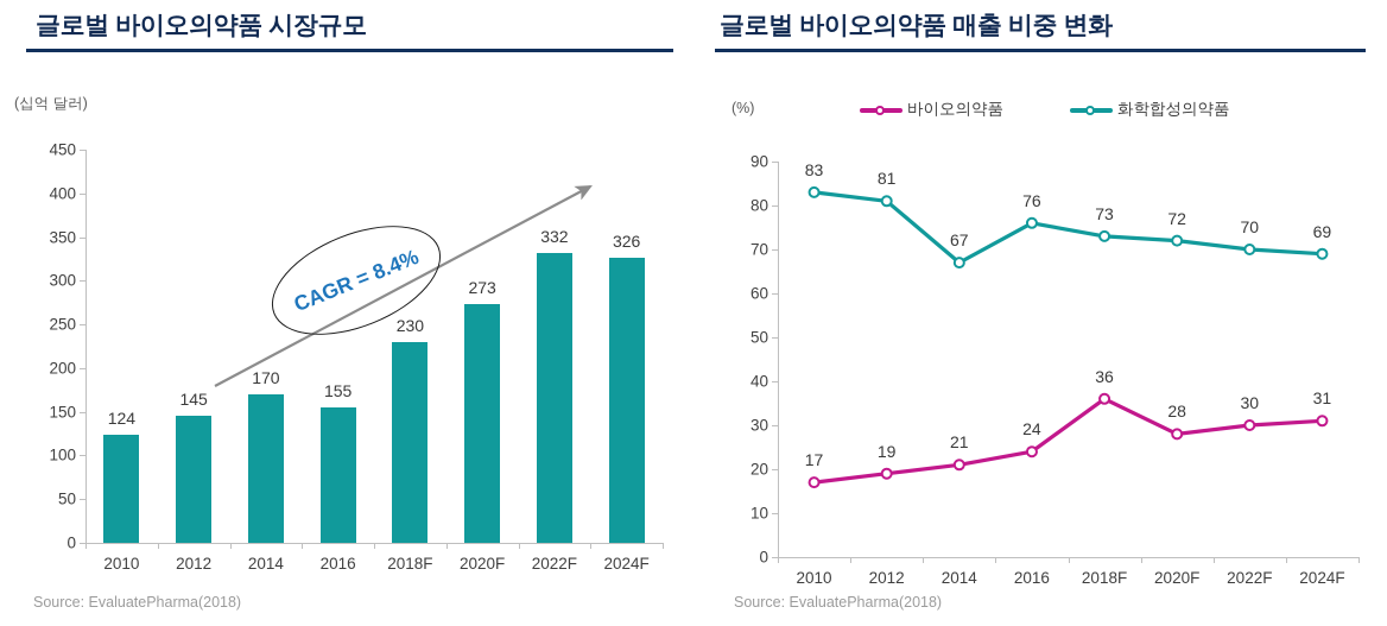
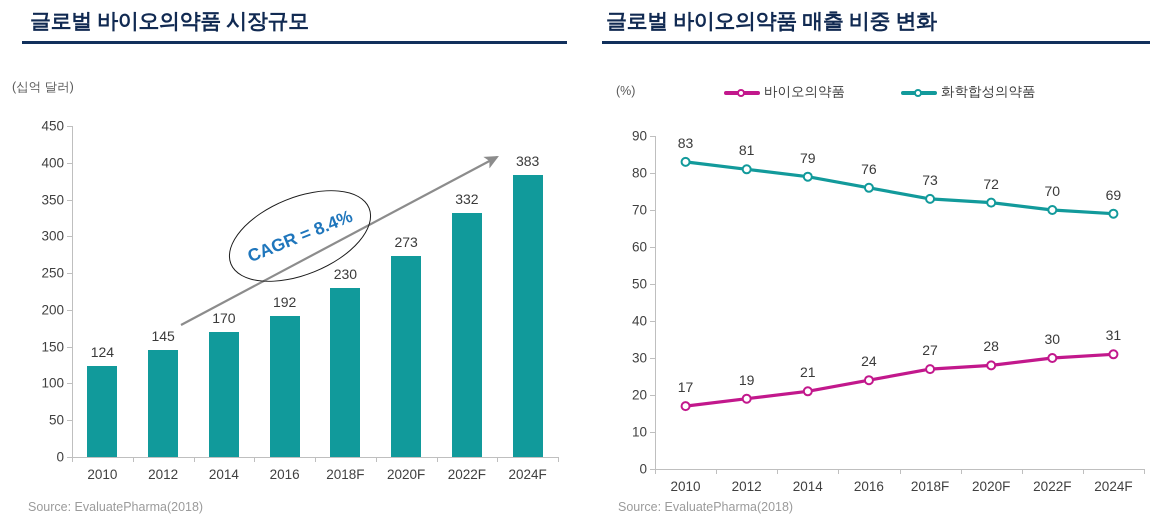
글로벌 바이오의약품 시장규모/2016: 155 -> 192
글로벌 바이오의약품 시장규모/2024F: 326 -> 383
글로벌 바이오의약품 매출 비중 변화/화학합성의약품/2014: 67 -> 79
글로벌 바이오의약품 매출 비중 변화/바이오의약품/2018F: 36 -> 27
